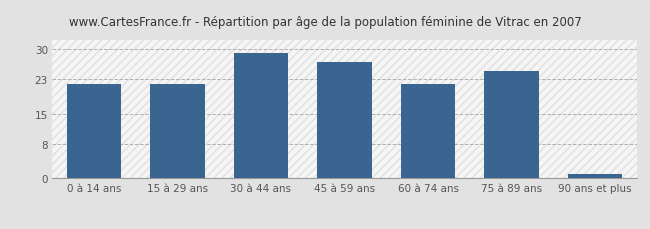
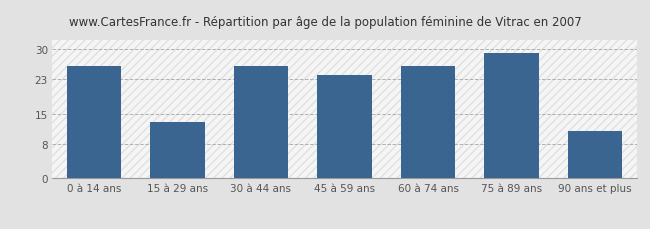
0 à 14 ans: 22 -> 26
15 à 29 ans: 22 -> 13
30 à 44 ans: 29 -> 26
45 à 59 ans: 27 -> 24
60 à 74 ans: 22 -> 26
75 à 89 ans: 25 -> 29
90 ans et plus: 1 -> 11
